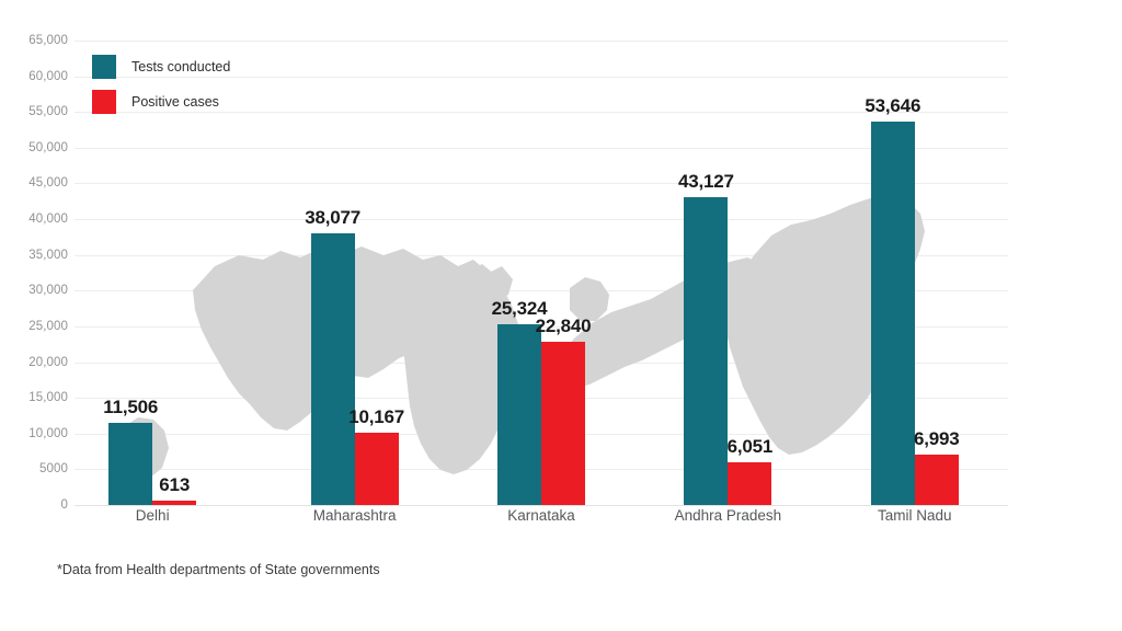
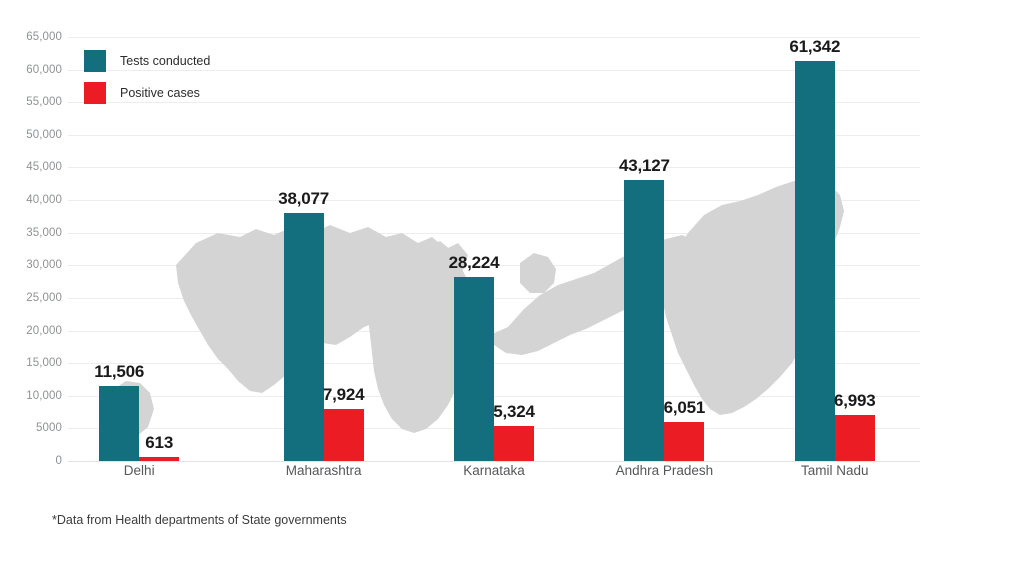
Positive cases/Maharashtra: 10,167 -> 7,924
Tests conducted/Karnataka: 25,324 -> 28,224
Positive cases/Karnataka: 22,840 -> 5,324
Tests conducted/Tamil Nadu: 53,646 -> 61,342
